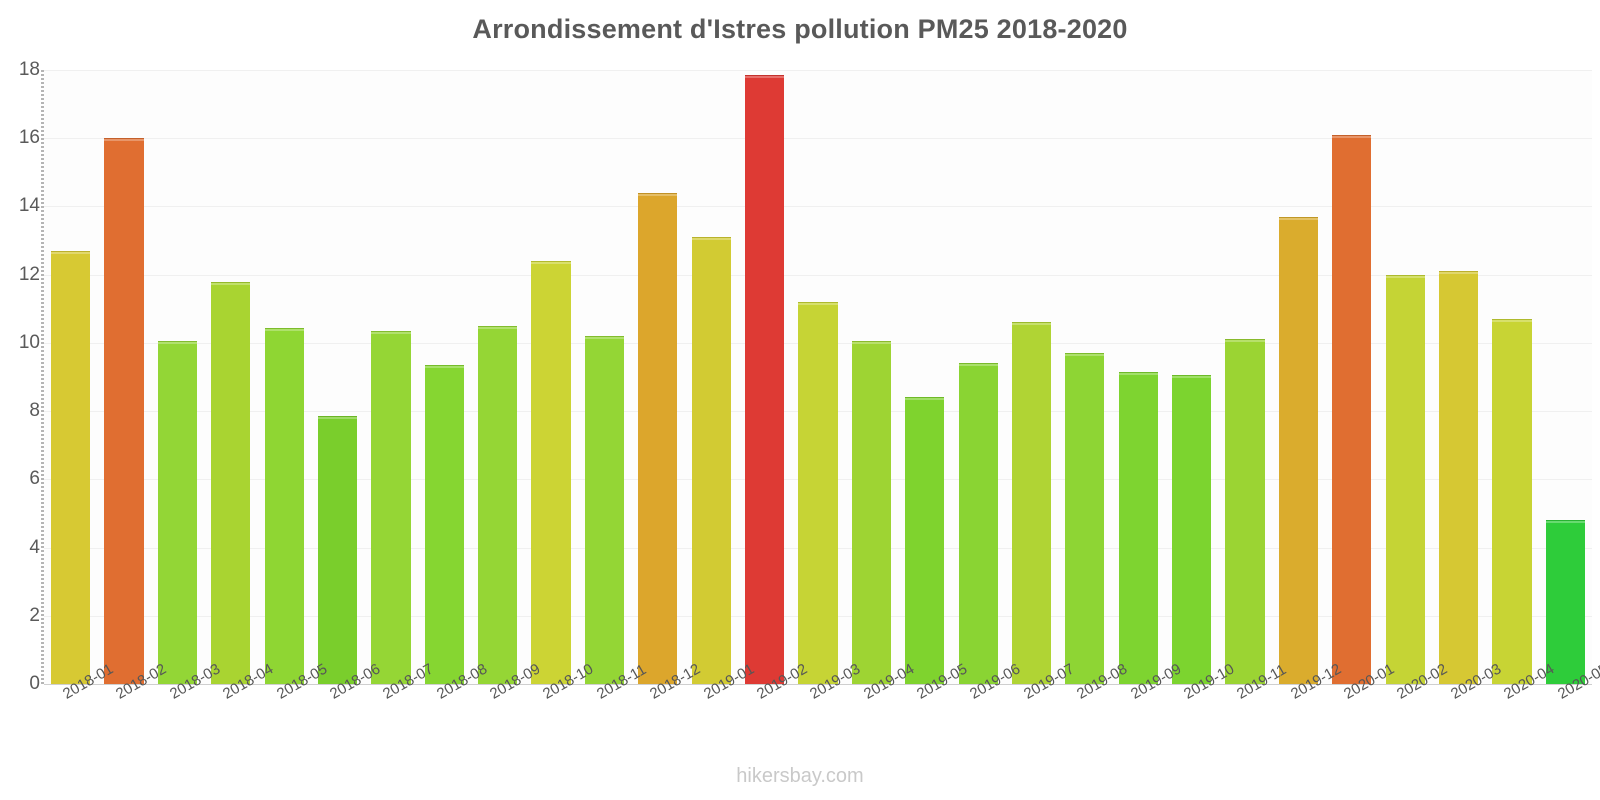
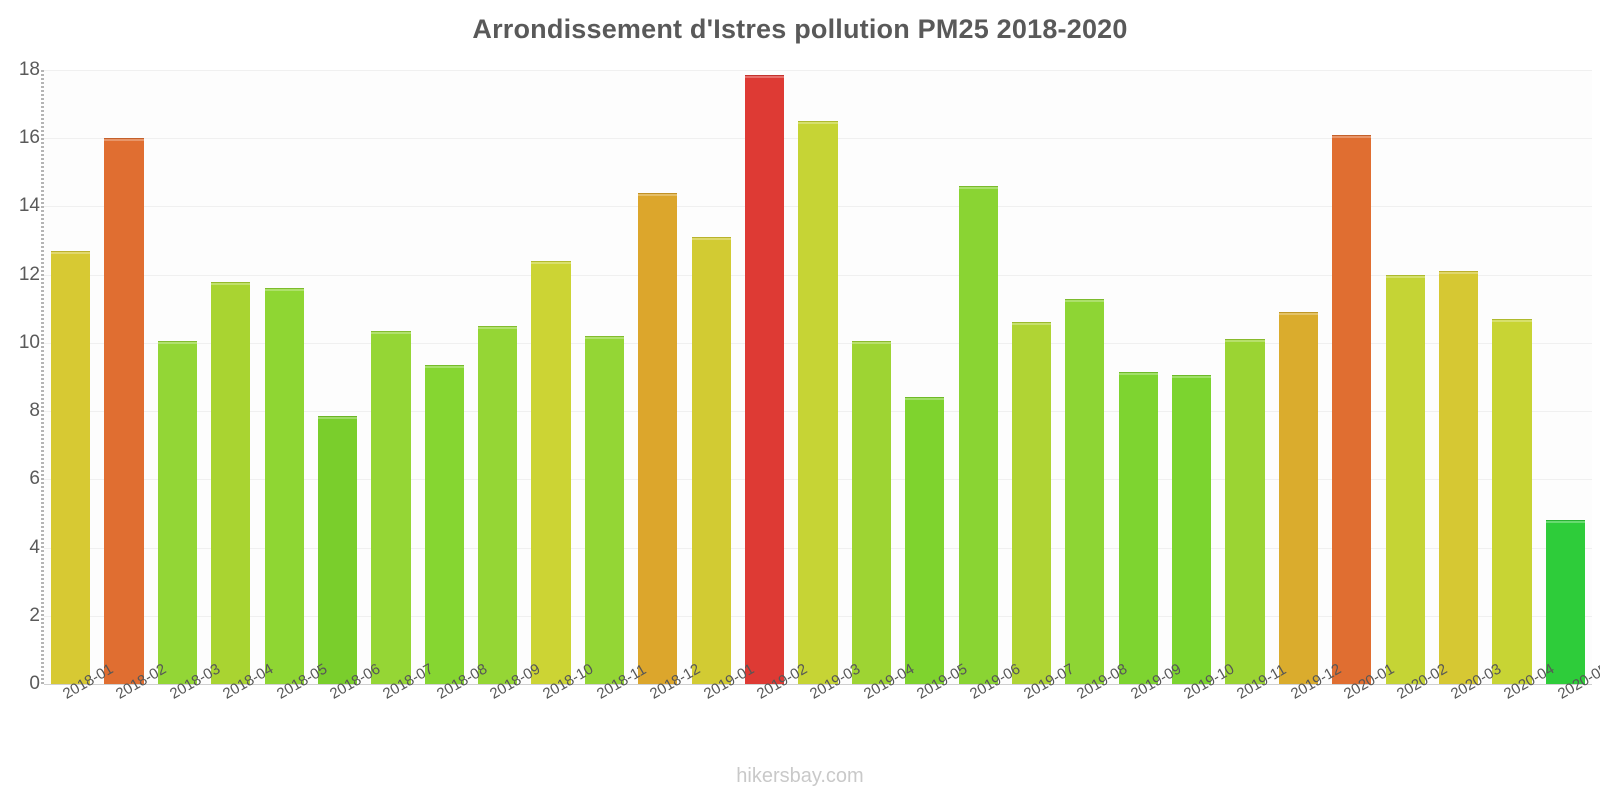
2018-05: 10.4 -> 11.6
2019-03: 11.2 -> 16.5
2019-06: 9.4 -> 14.6
2019-08: 9.7 -> 11.3
2019-12: 13.7 -> 10.9
